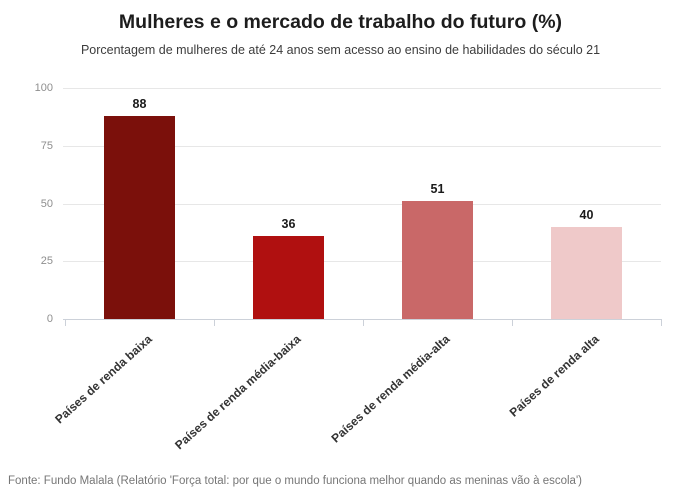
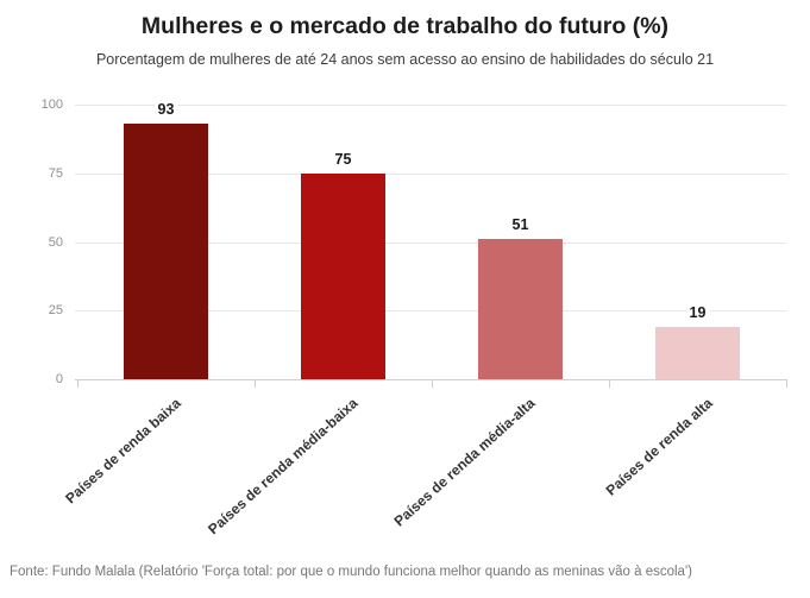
Países de renda baixa: 88 -> 93
Países de renda média-baixa: 36 -> 75
Países de renda alta: 40 -> 19
